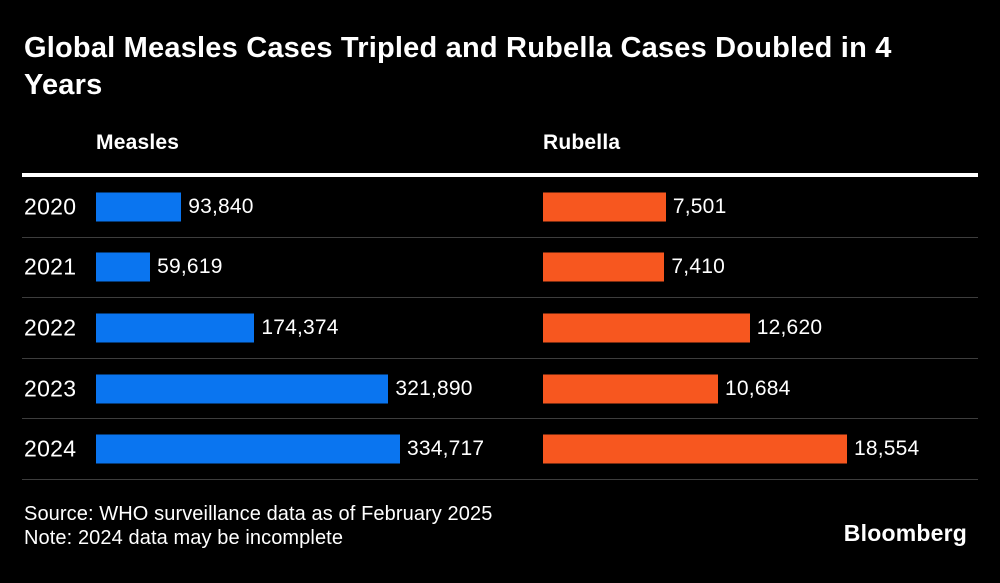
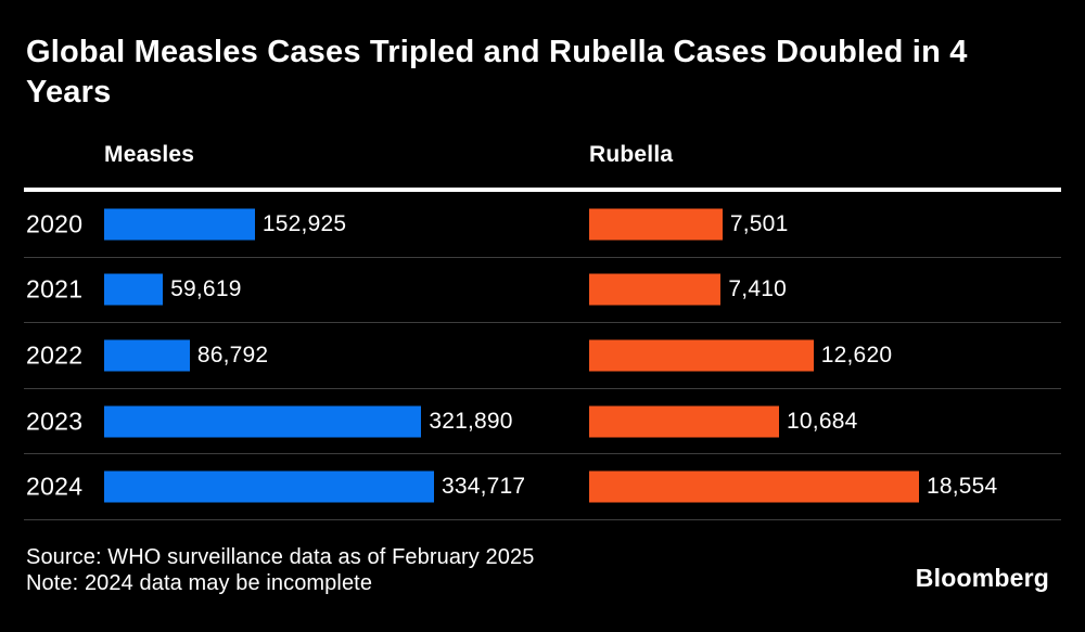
Measles/2020: 93,840 -> 152,925
Measles/2022: 174,374 -> 86,792
